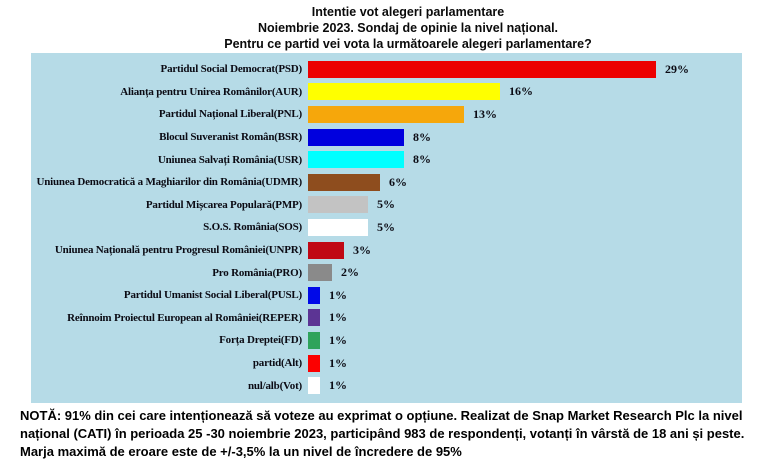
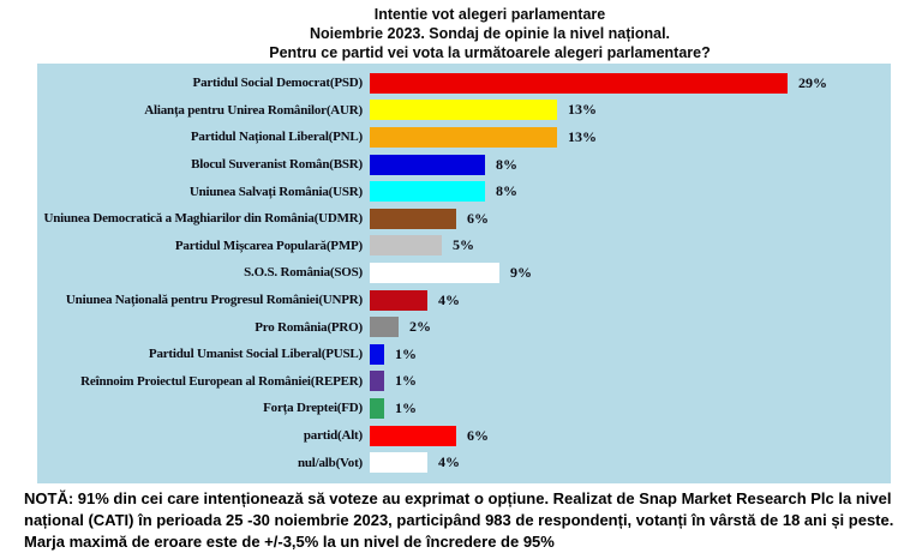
Alianța pentru Unirea Românilor(AUR): 16% -> 13%
S.O.S. România(SOS): 5% -> 9%
Uniunea Națională pentru Progresul României(UNPR): 3% -> 4%
partid(Alt): 1% -> 6%
nul/alb(Vot): 1% -> 4%
